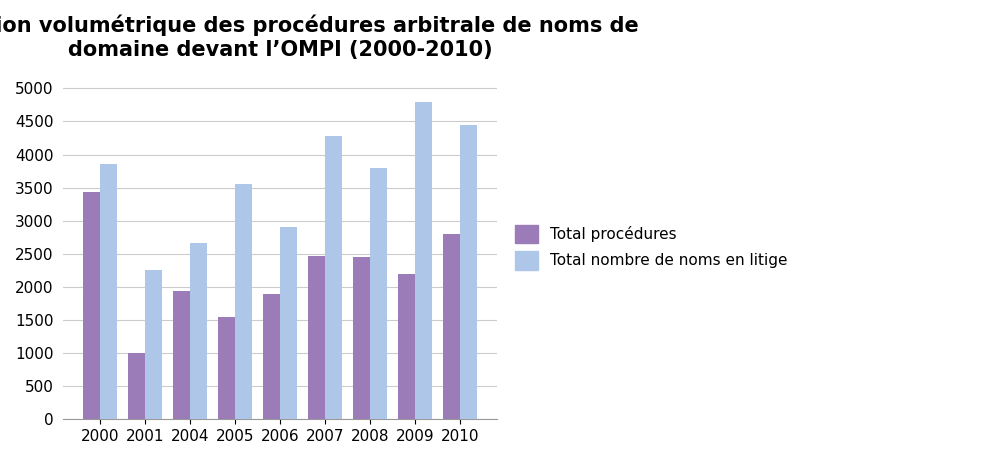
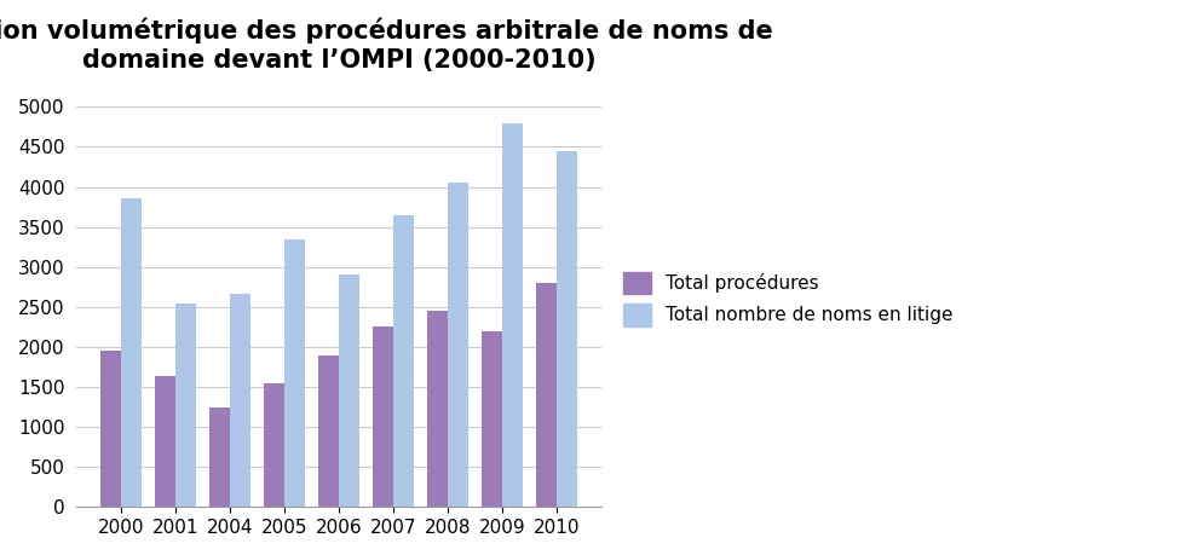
Total procédures/2000: 3440 -> 1950
Total procédures/2001: 1000 -> 1630
Total nombre de noms en litige/2001: 2260 -> 2550
Total procédures/2004: 1940 -> 1250
Total nombre de noms en litige/2005: 3560 -> 3350
Total procédures/2007: 2460 -> 2250
Total nombre de noms en litige/2007: 4280 -> 3650
Total nombre de noms en litige/2008: 3800 -> 4050
